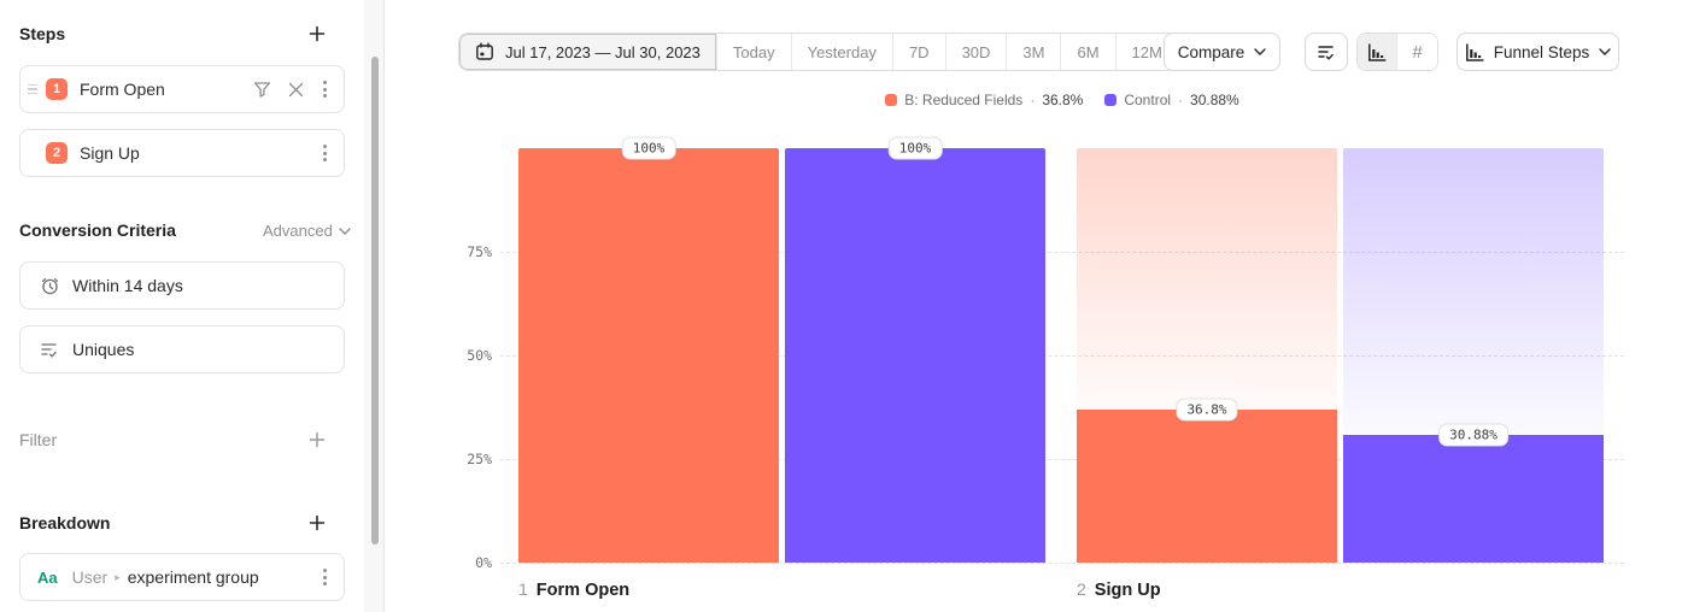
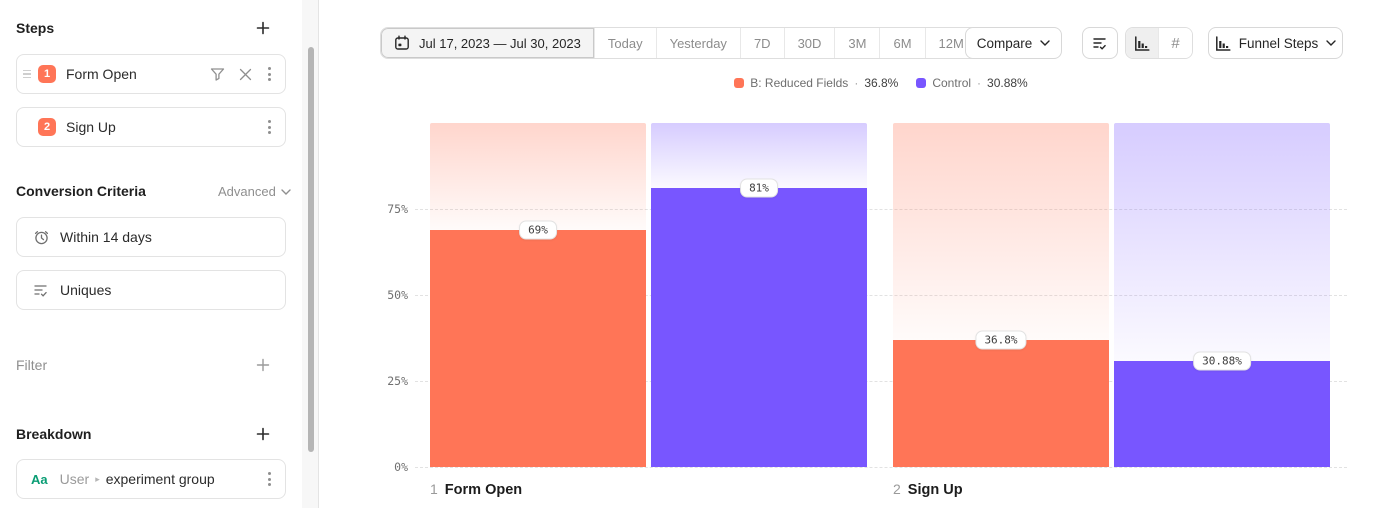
B: Reduced Fields/Form Open: 100% -> 69%
Control/Form Open: 100% -> 81%
